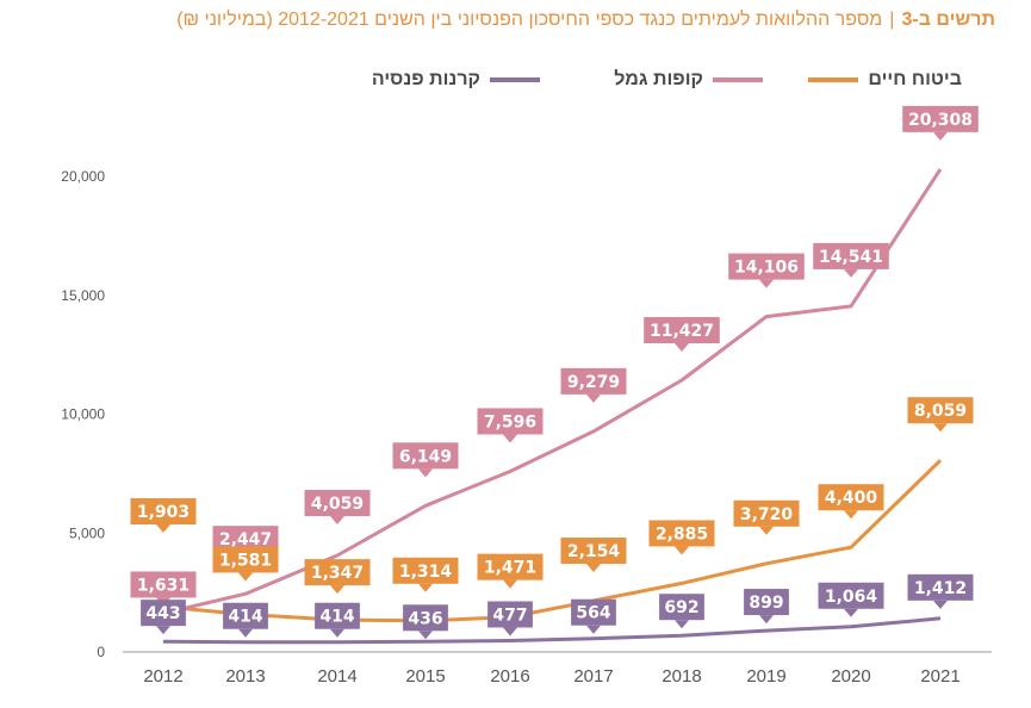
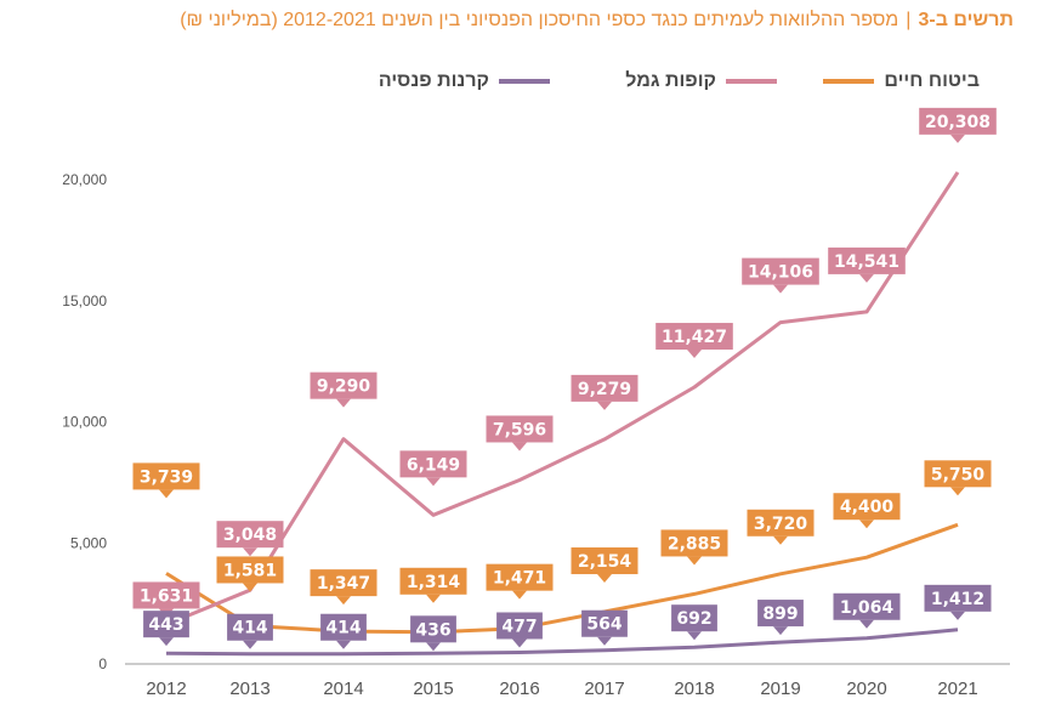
ביטוח חיים/2012: 1,903 -> 3,739
קופות גמל/2013: 2,447 -> 3,048
קופות גמל/2014: 4,059 -> 9,290
ביטוח חיים/2021: 8,059 -> 5,750
